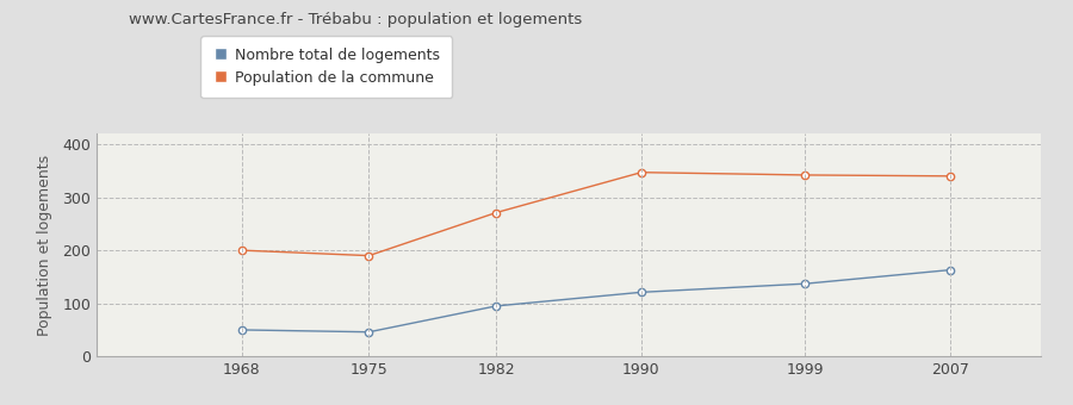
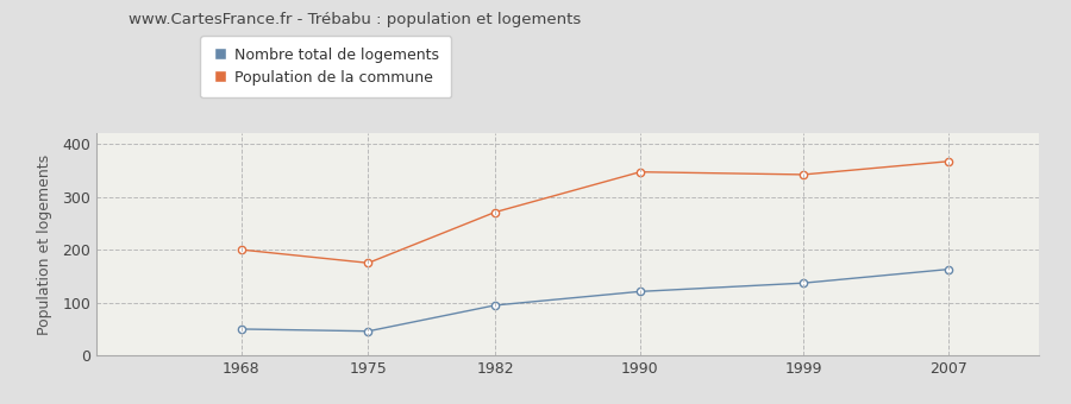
Population de la commune/1975: 190 -> 175
Population de la commune/2007: 340 -> 367
